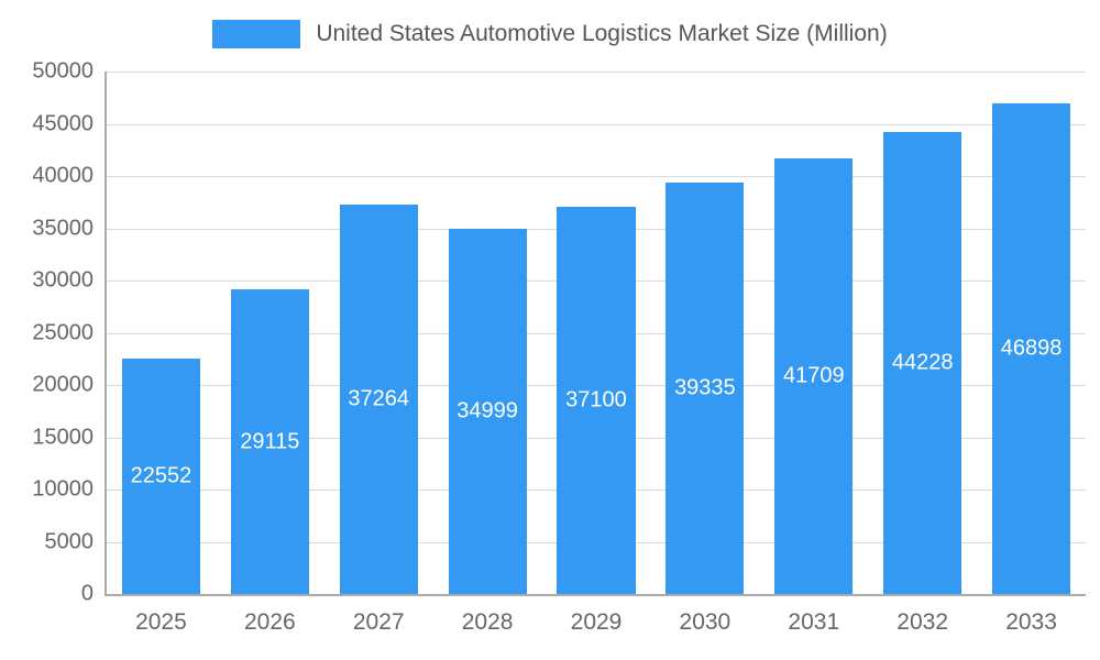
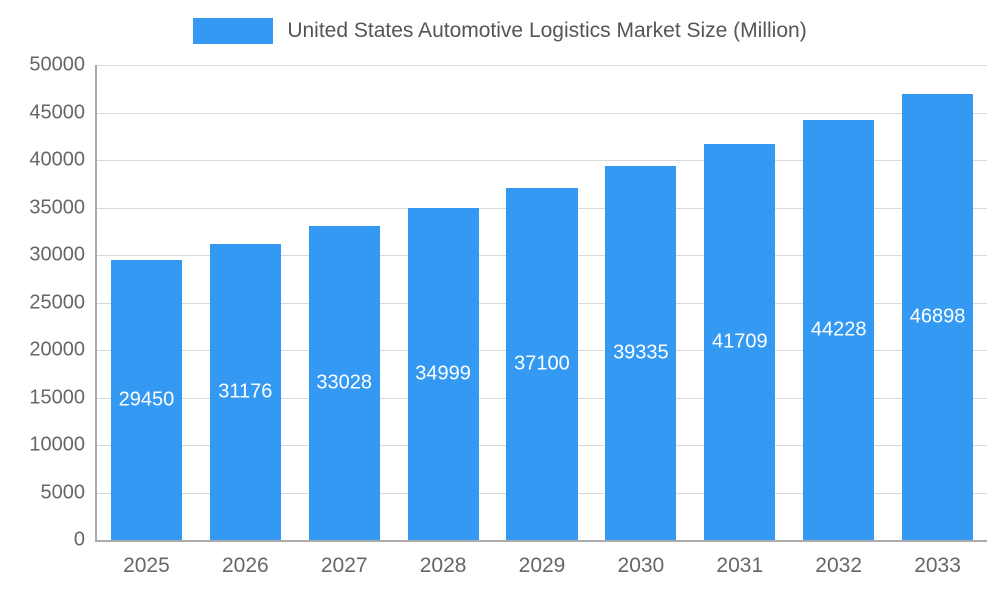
2025: 22552 -> 29450
2026: 29115 -> 31176
2027: 37264 -> 33028
